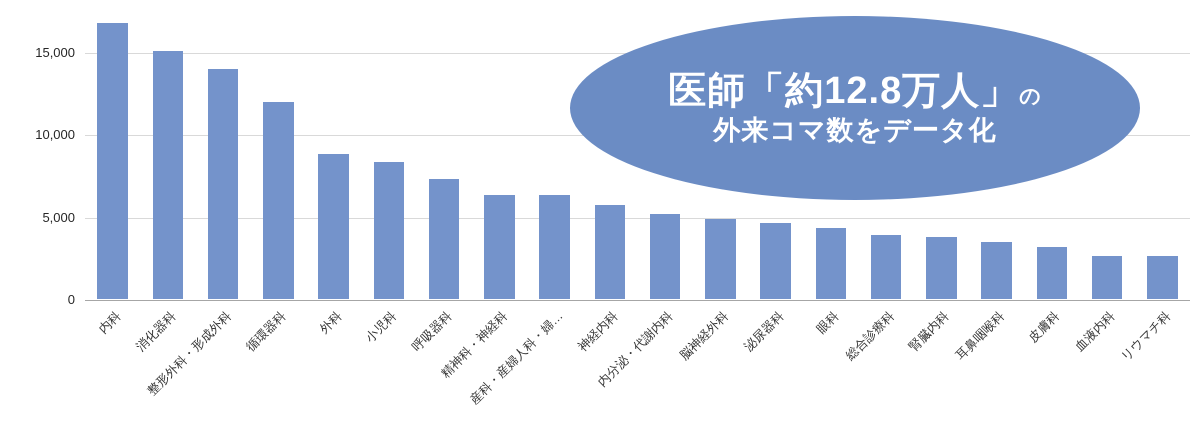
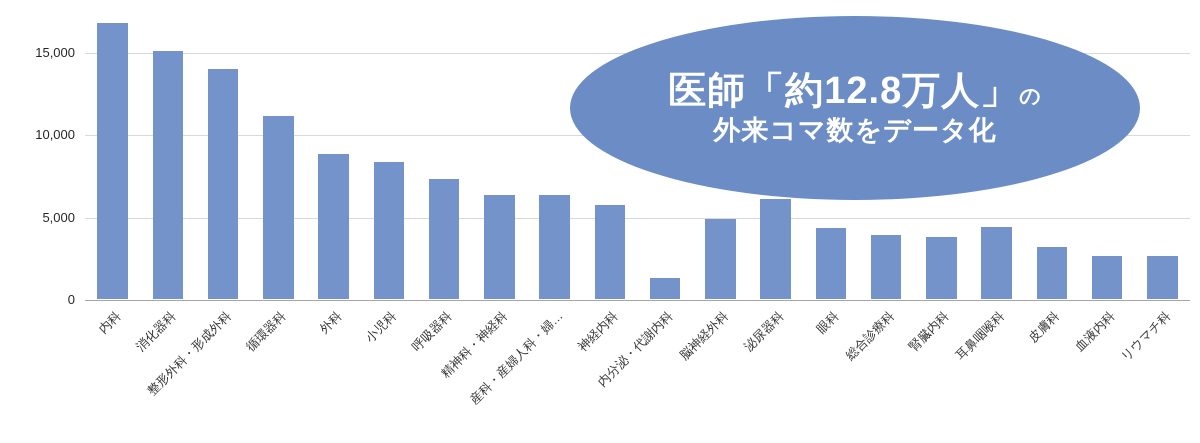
循環器科: 12000 -> 11100
内分泌・代謝内科: 5200 -> 1300
泌尿器科: 4600 -> 6100
耳鼻咽喉科: 3400 -> 4400
